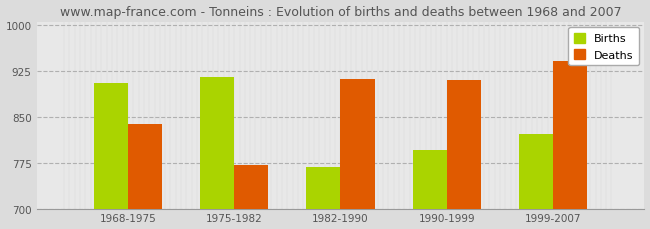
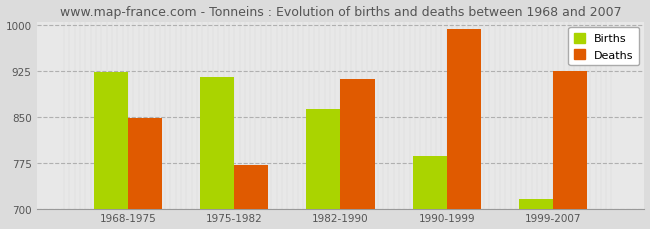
Births/1968-1975: 904 -> 922
Deaths/1968-1975: 838 -> 848
Births/1982-1990: 768 -> 862
Births/1990-1999: 796 -> 785
Deaths/1990-1999: 910 -> 993
Births/1999-2007: 822 -> 715
Deaths/1999-2007: 940 -> 924
